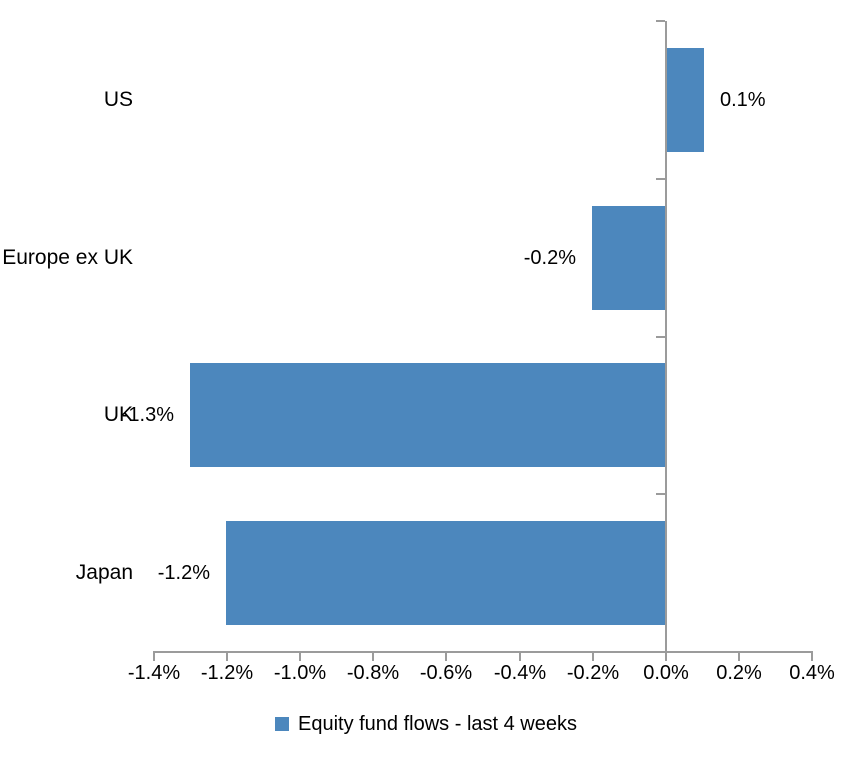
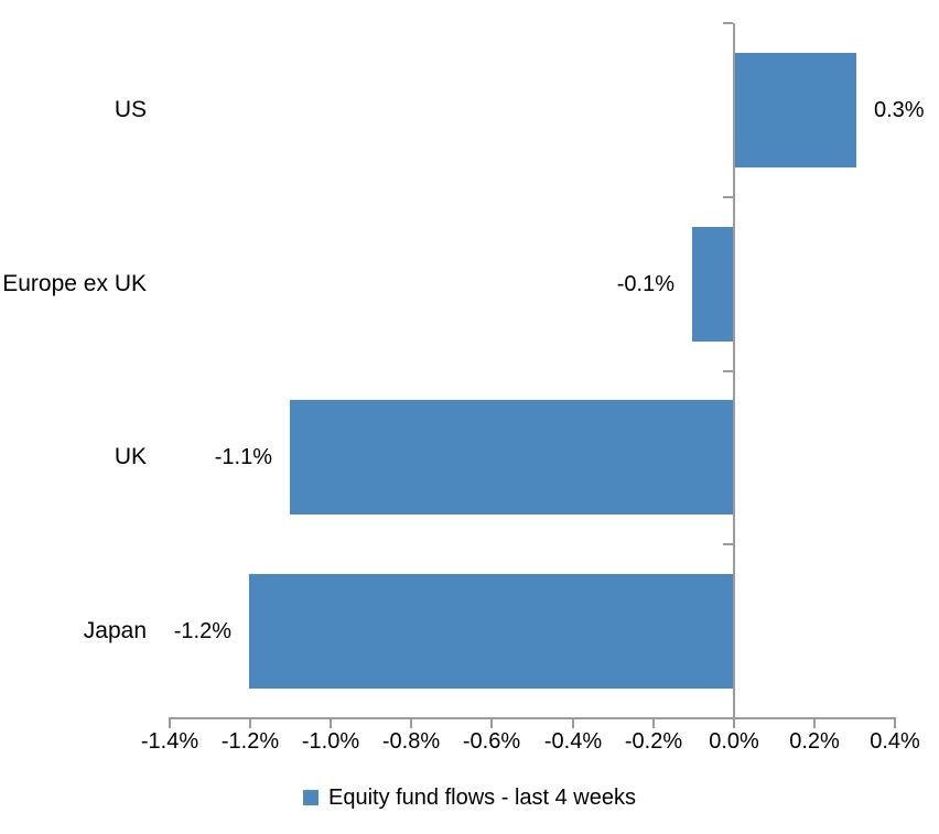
US: 0.1% -> 0.3%
Europe ex UK: -0.2% -> -0.1%
UK: -1.3% -> -1.1%
